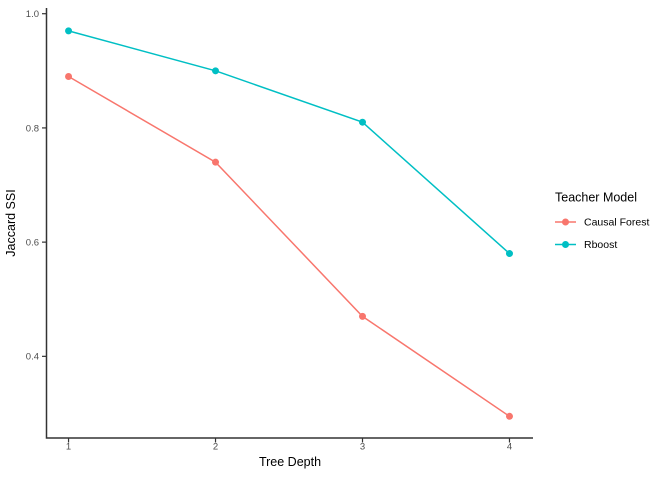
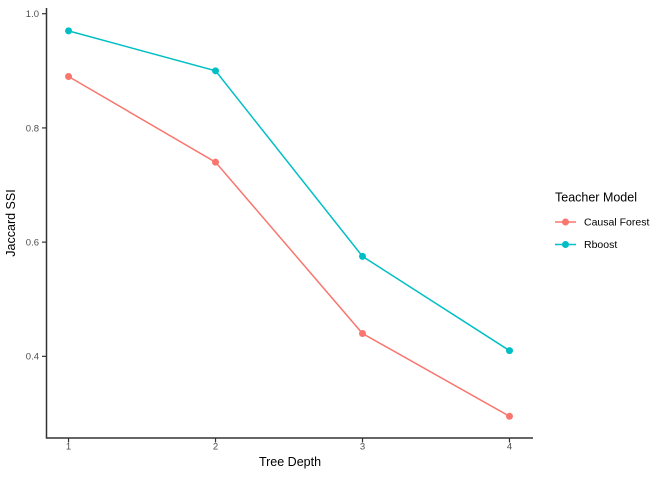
Causal Forest/3: 0.47 -> 0.44
Rboost/3: 0.81 -> 0.57
Rboost/4: 0.58 -> 0.41
